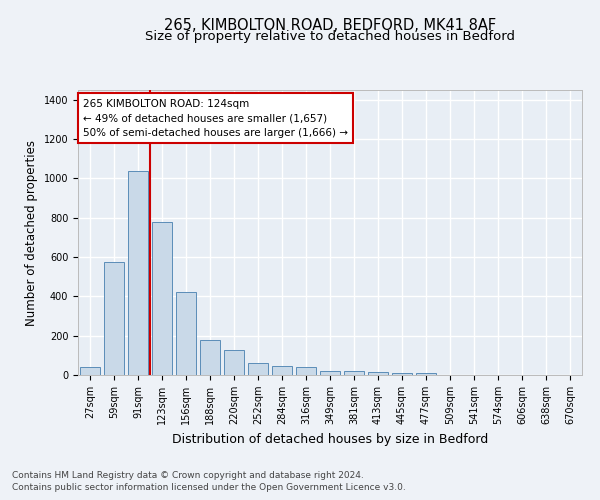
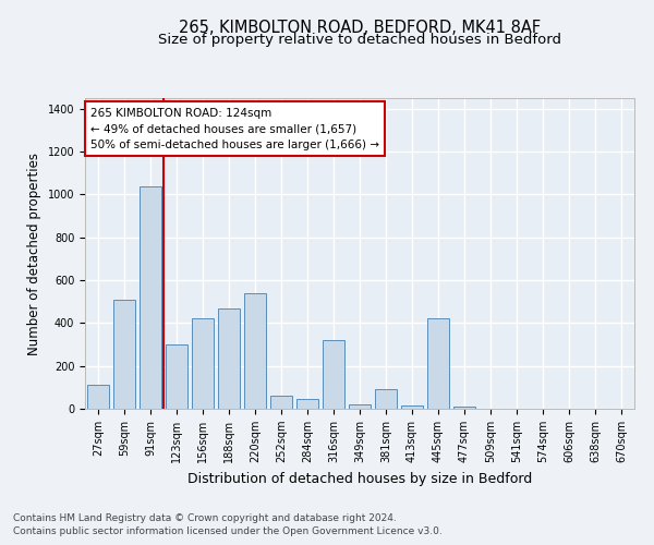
27sqm: 40 -> 110
59sqm: 580 -> 510
123sqm: 780 -> 300
188sqm: 180 -> 470
220sqm: 120 -> 540
316sqm: 40 -> 320
381sqm: 20 -> 90
445sqm: 10 -> 420
